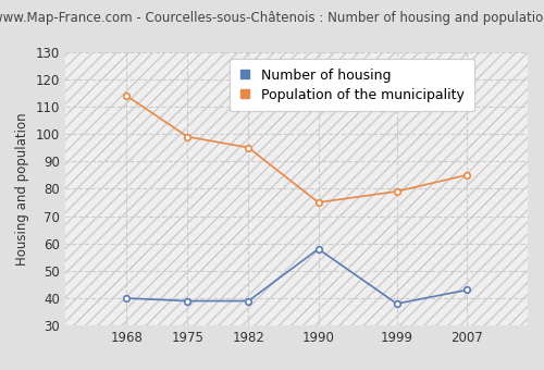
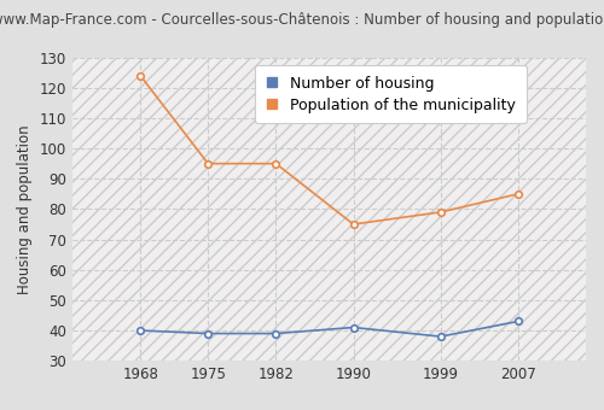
Population of the municipality/1968: 114 -> 124
Population of the municipality/1975: 99 -> 95
Number of housing/1990: 58 -> 41
